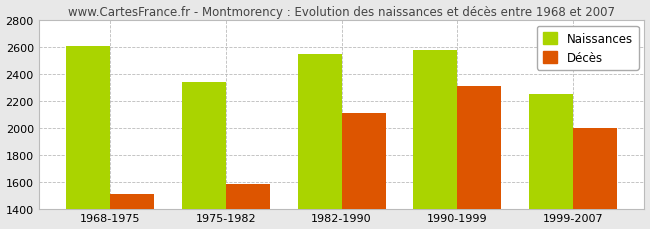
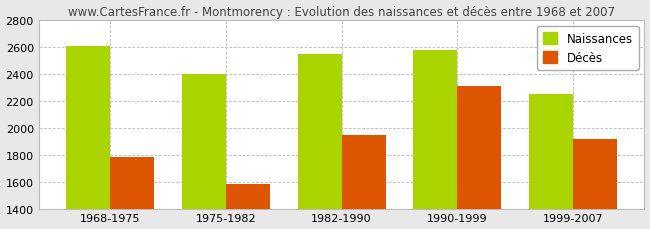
Décès/1968-1975: 1510 -> 1780
Naissances/1975-1982: 2340 -> 2400
Décès/1982-1990: 2110 -> 1950
Décès/1999-2007: 2000 -> 1920
